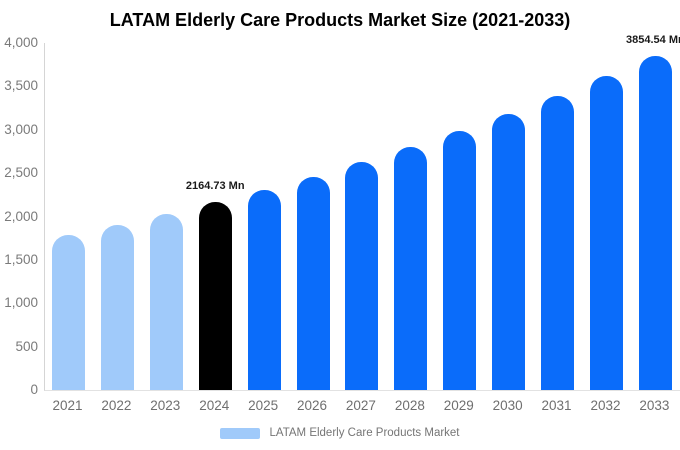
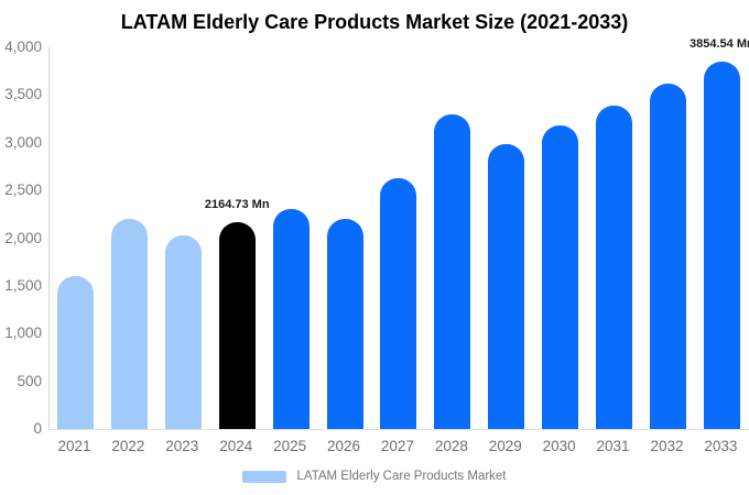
2021: 1800 -> 1600
2022: 1900 -> 2200
2026: 2500 -> 2200
2028: 2800 -> 3300
